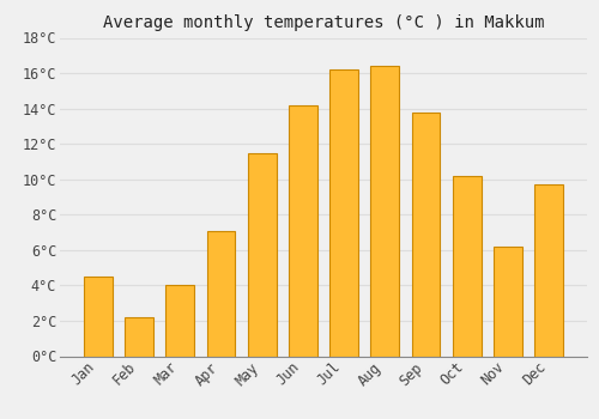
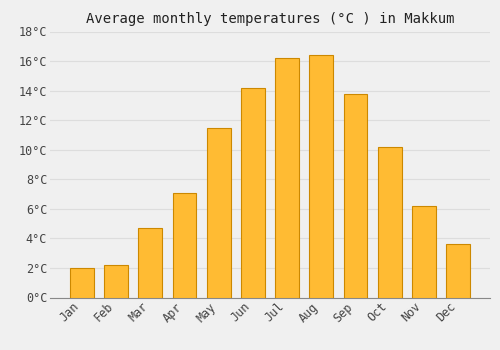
Jan: 4.5°C -> 2.0°C
Mar: 4.0°C -> 4.7°C
Dec: 9.7°C -> 3.6°C
